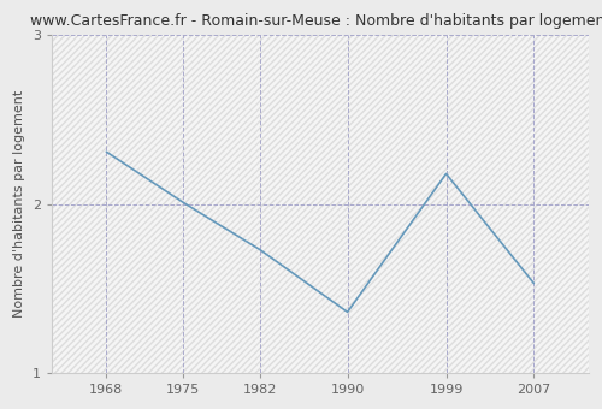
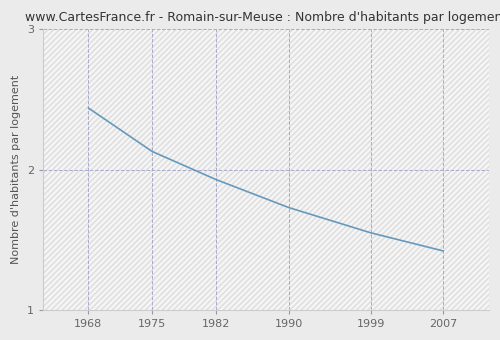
1968: 2.31 -> 2.44
1975: 2.01 -> 2.13
1982: 1.73 -> 1.93
1990: 1.36 -> 1.73
1999: 2.18 -> 1.55
2007: 1.53 -> 1.42
